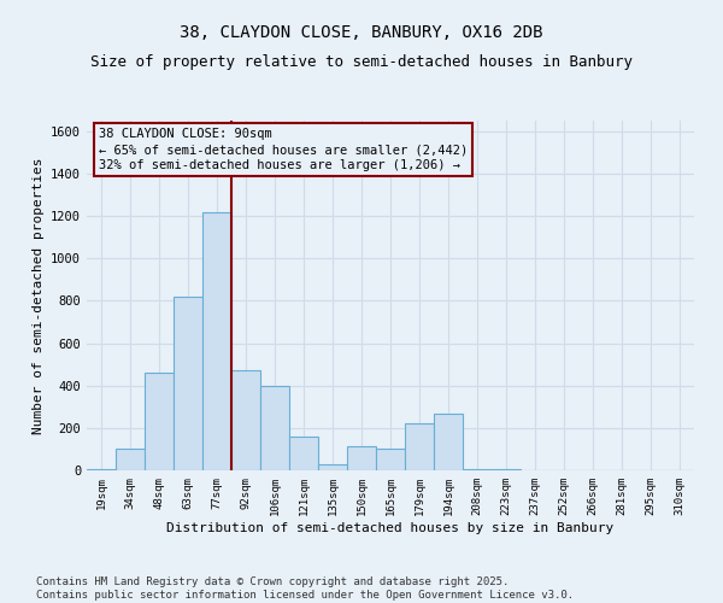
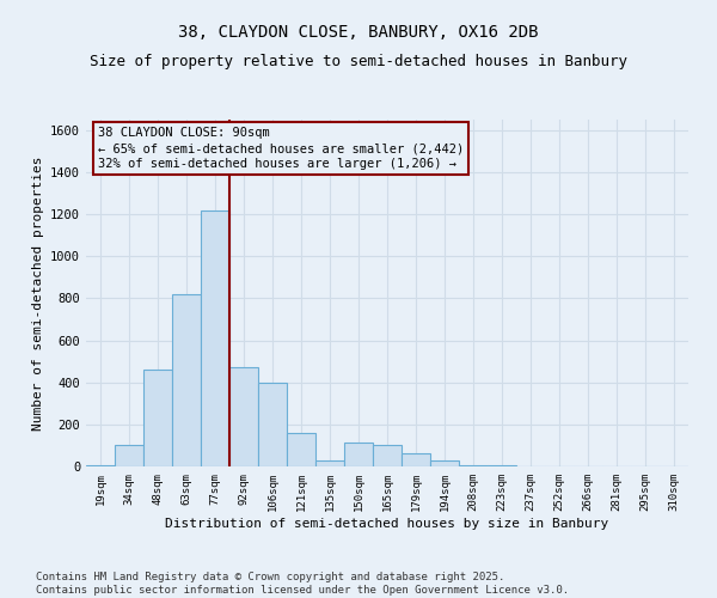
179sqm: 220 -> 60
194sqm: 270 -> 30
